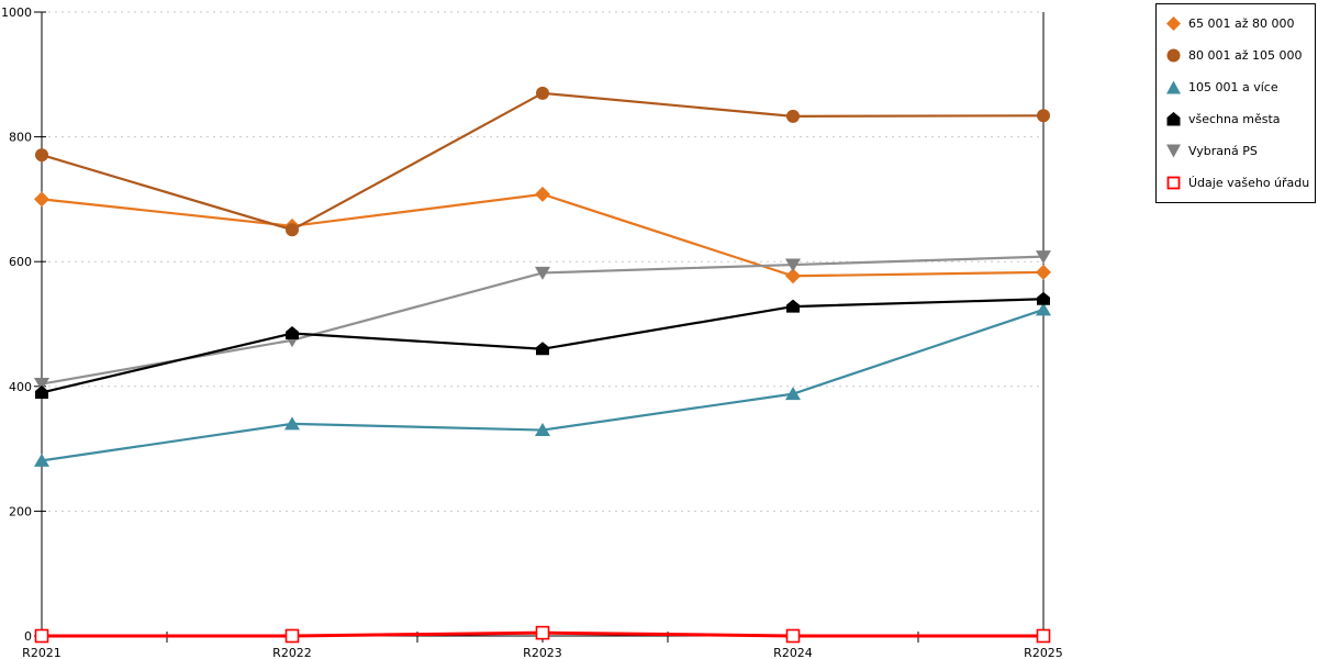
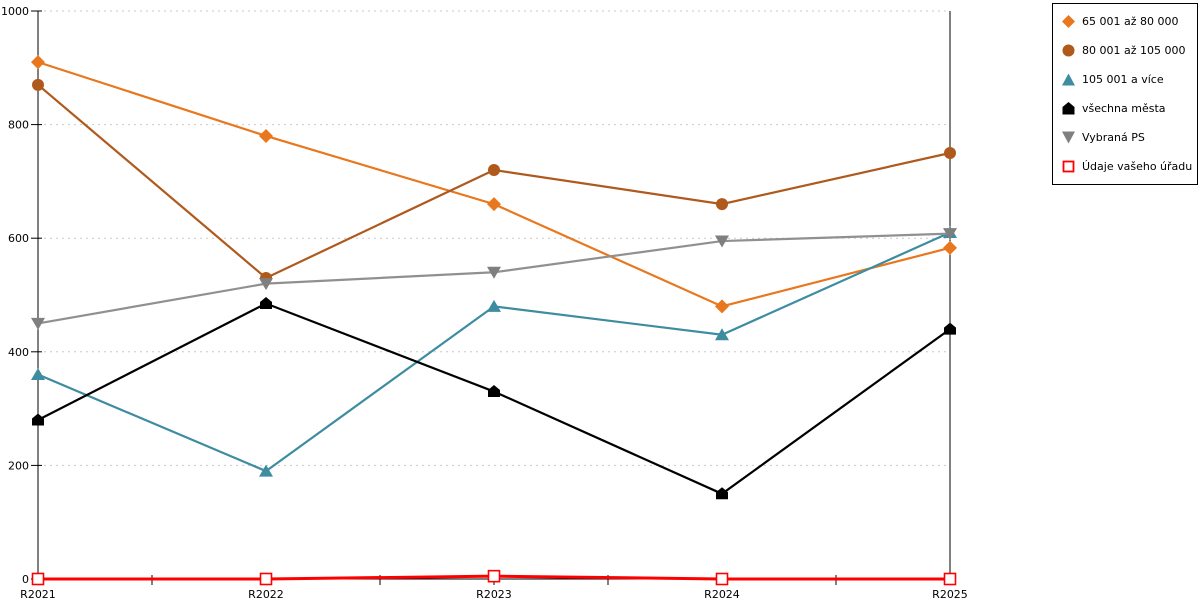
65 001 až 80 000/R2021: 700 -> 910
80 001 až 105 000/R2021: 770 -> 870
105 001 a více/R2021: 280 -> 360
všechna města/R2021: 390 -> 280
Vybraná PS/R2021: 400 -> 450
65 001 až 80 000/R2022: 660 -> 780
80 001 až 105 000/R2022: 650 -> 530
105 001 a více/R2022: 340 -> 190
Vybraná PS/R2022: 470 -> 520
65 001 až 80 000/R2023: 710 -> 660
80 001 až 105 000/R2023: 870 -> 720
105 001 a více/R2023: 330 -> 480
všechna města/R2023: 460 -> 330
Vybraná PS/R2023: 580 -> 540
65 001 až 80 000/R2024: 580 -> 480
80 001 až 105 000/R2024: 830 -> 660
105 001 a více/R2024: 390 -> 430
všechna města/R2024: 530 -> 150
80 001 až 105 000/R2025: 830 -> 750
105 001 a více/R2025: 520 -> 610
všechna města/R2025: 540 -> 440
